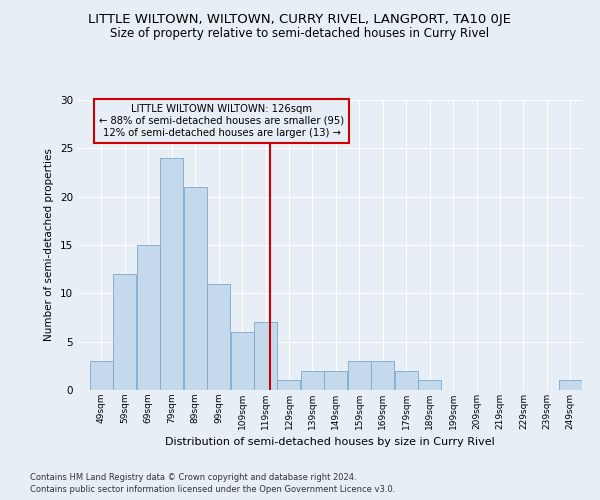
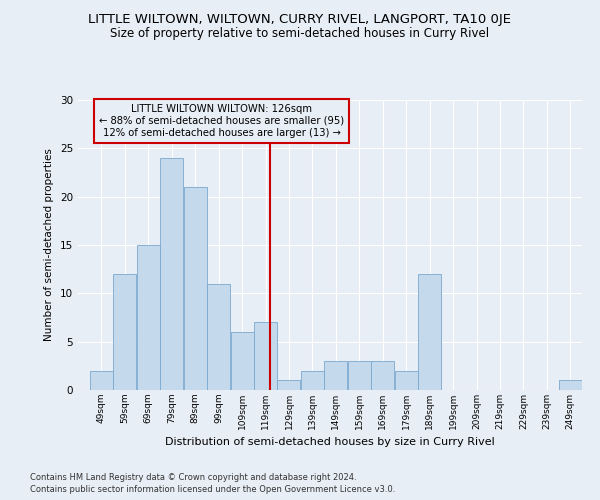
49sqm: 3 -> 2
149sqm: 2 -> 3
189sqm: 1 -> 12
